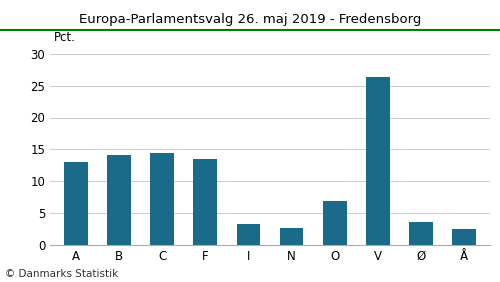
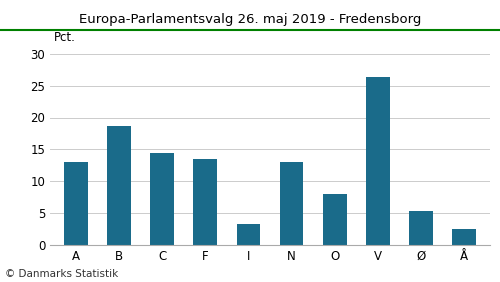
B: 14.2 -> 18.6
N: 2.7 -> 13.0
O: 7.0 -> 8.0
Ø: 3.7 -> 5.4
